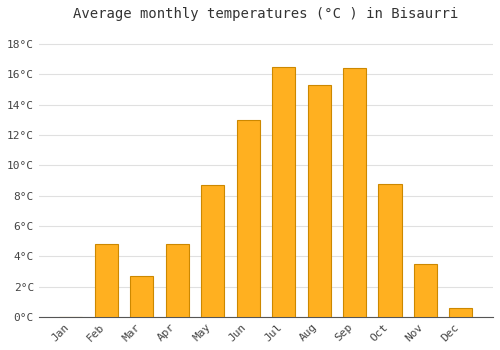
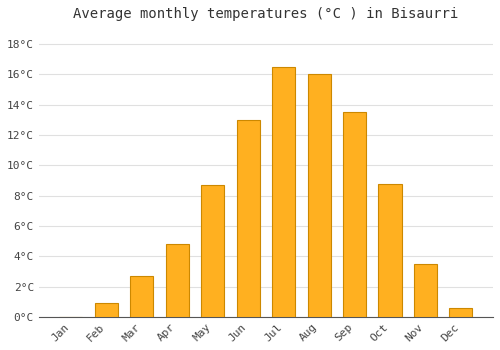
Feb: 4.8°C -> 0.9°C
Aug: 15.3°C -> 16.0°C
Sep: 16.4°C -> 13.5°C
